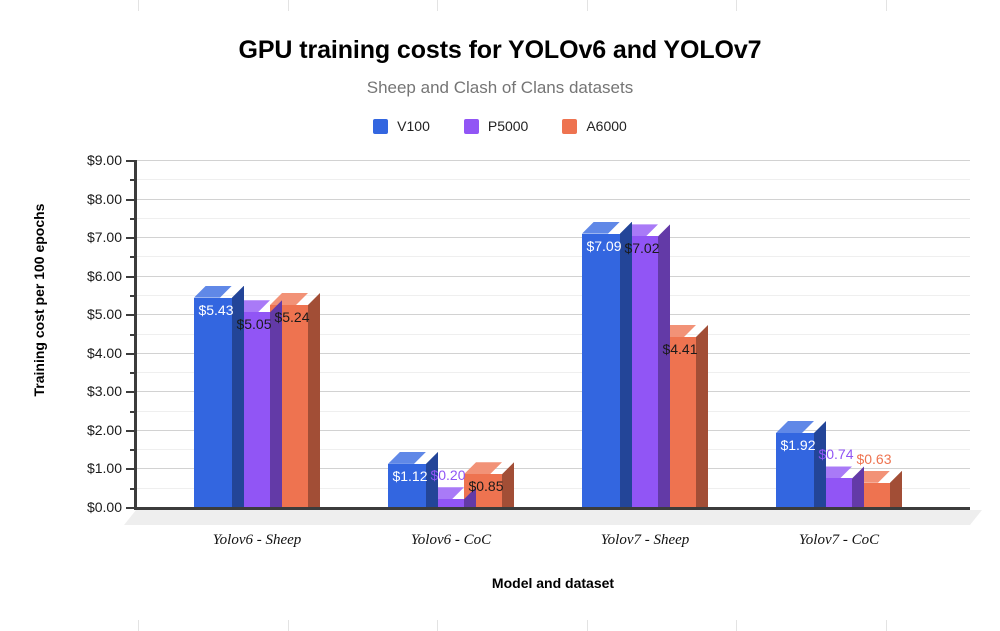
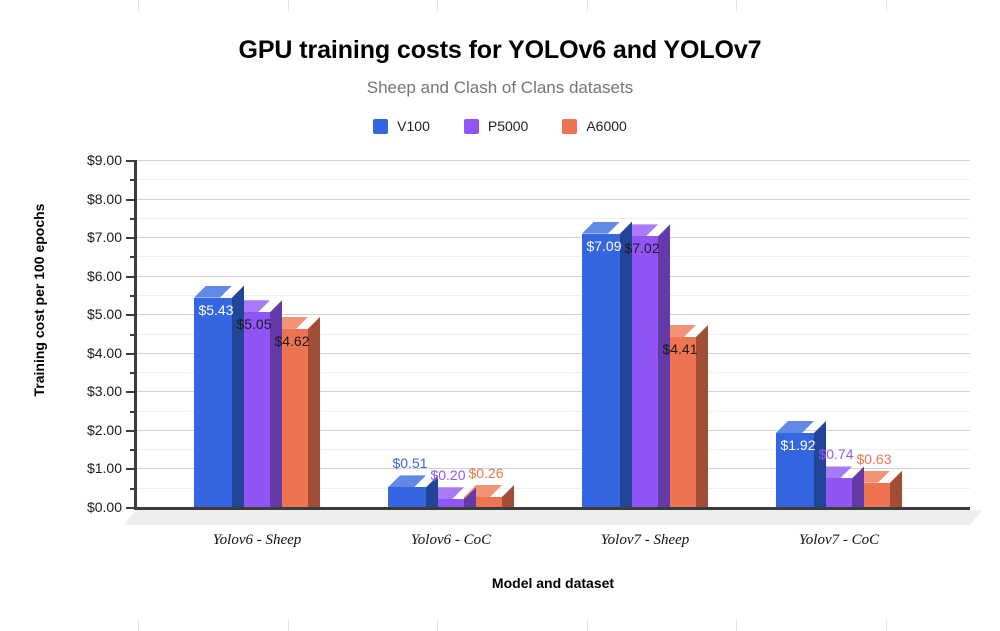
A6000/Yolov6 - Sheep: $5.24 -> $4.62
V100/Yolov6 - CoC: $1.12 -> $0.51
A6000/Yolov6 - CoC: $0.85 -> $0.26
